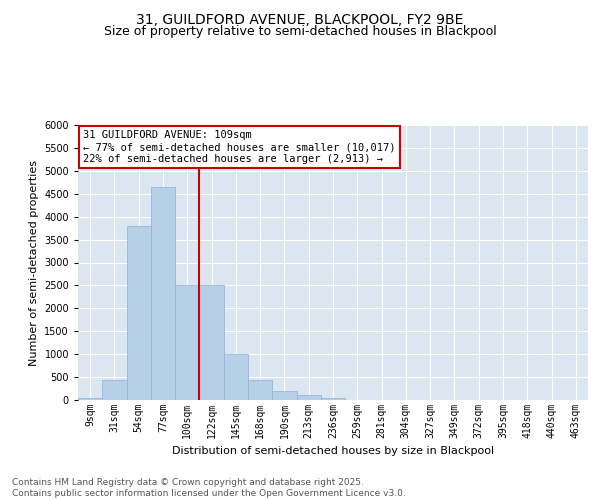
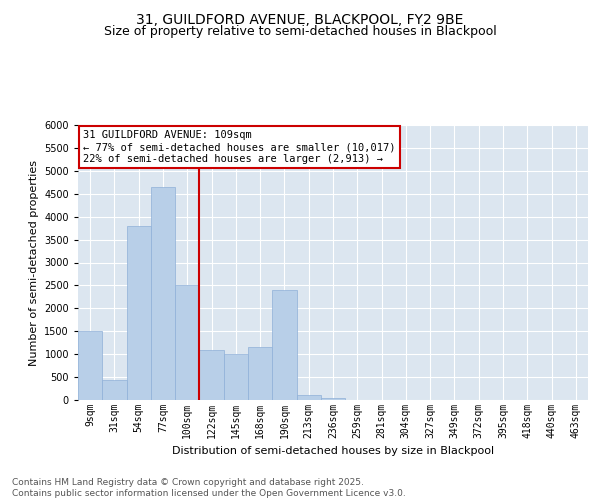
9sqm: 50 -> 1500
122sqm: 2500 -> 1100
168sqm: 430 -> 1150
190sqm: 200 -> 2400
